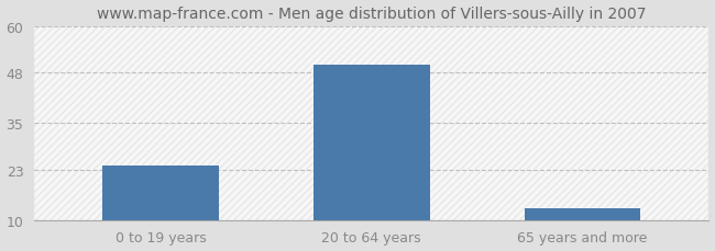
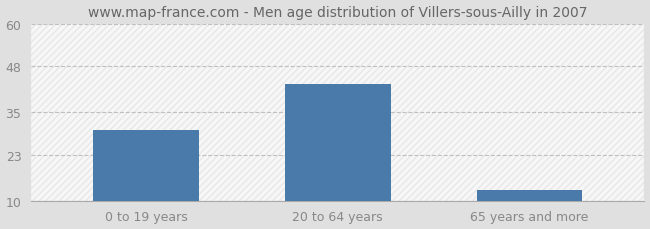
0 to 19 years: 24 -> 30
20 to 64 years: 50 -> 43
